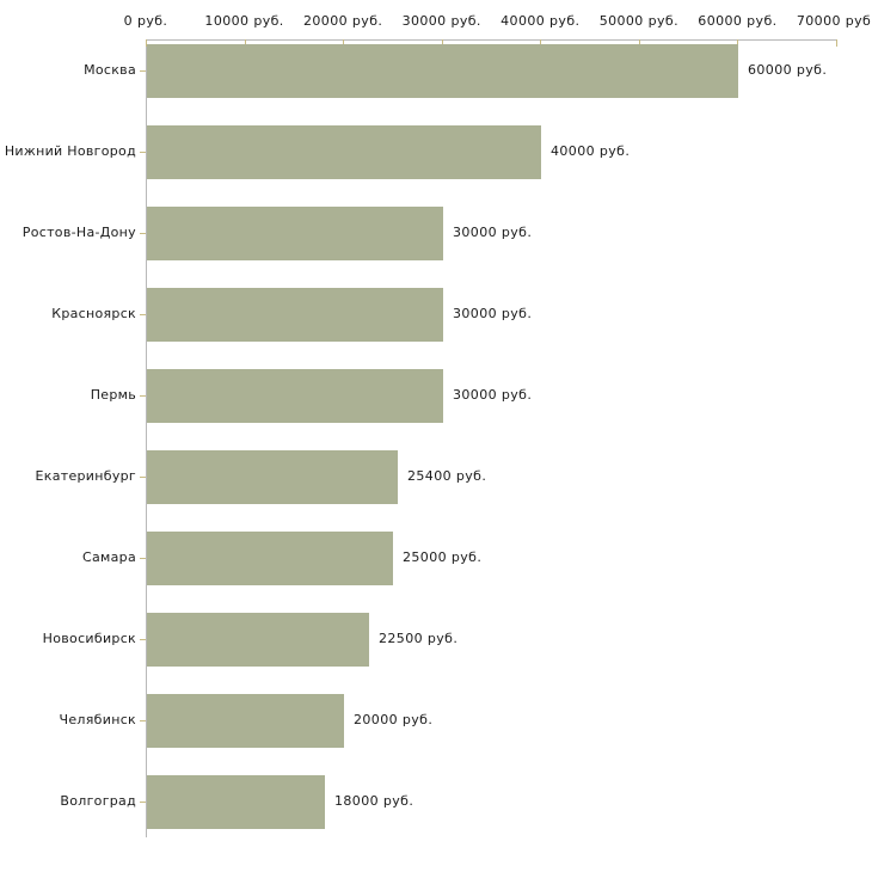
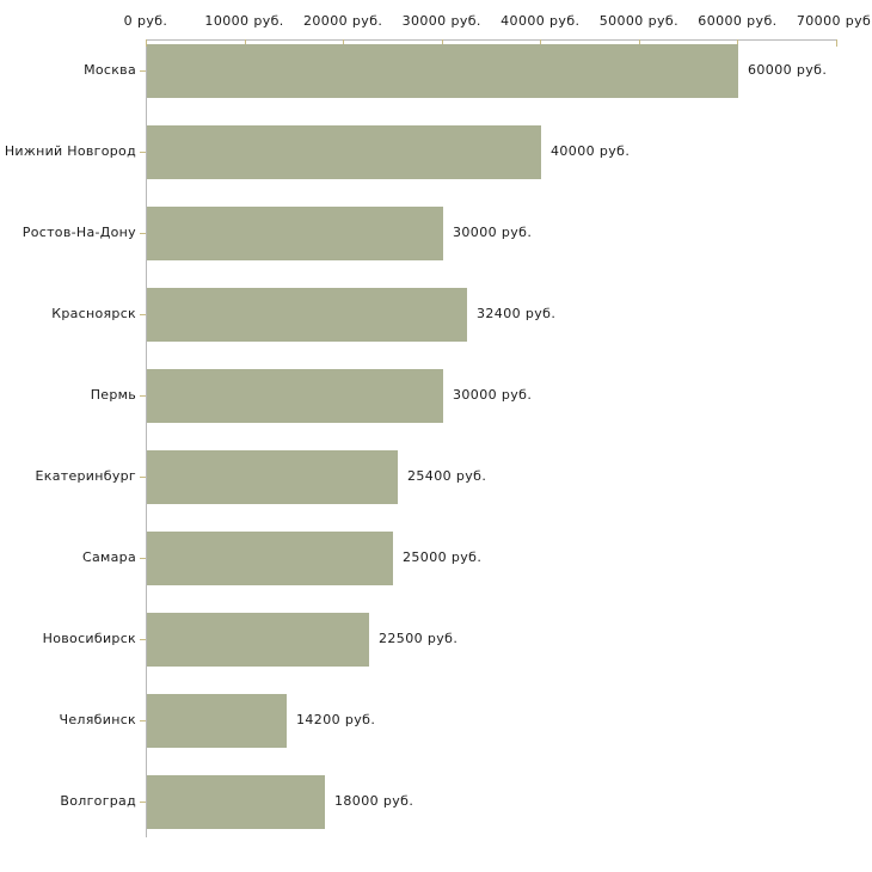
Красноярск: 30000 -> 32400
Челябинск: 20000 -> 14200
